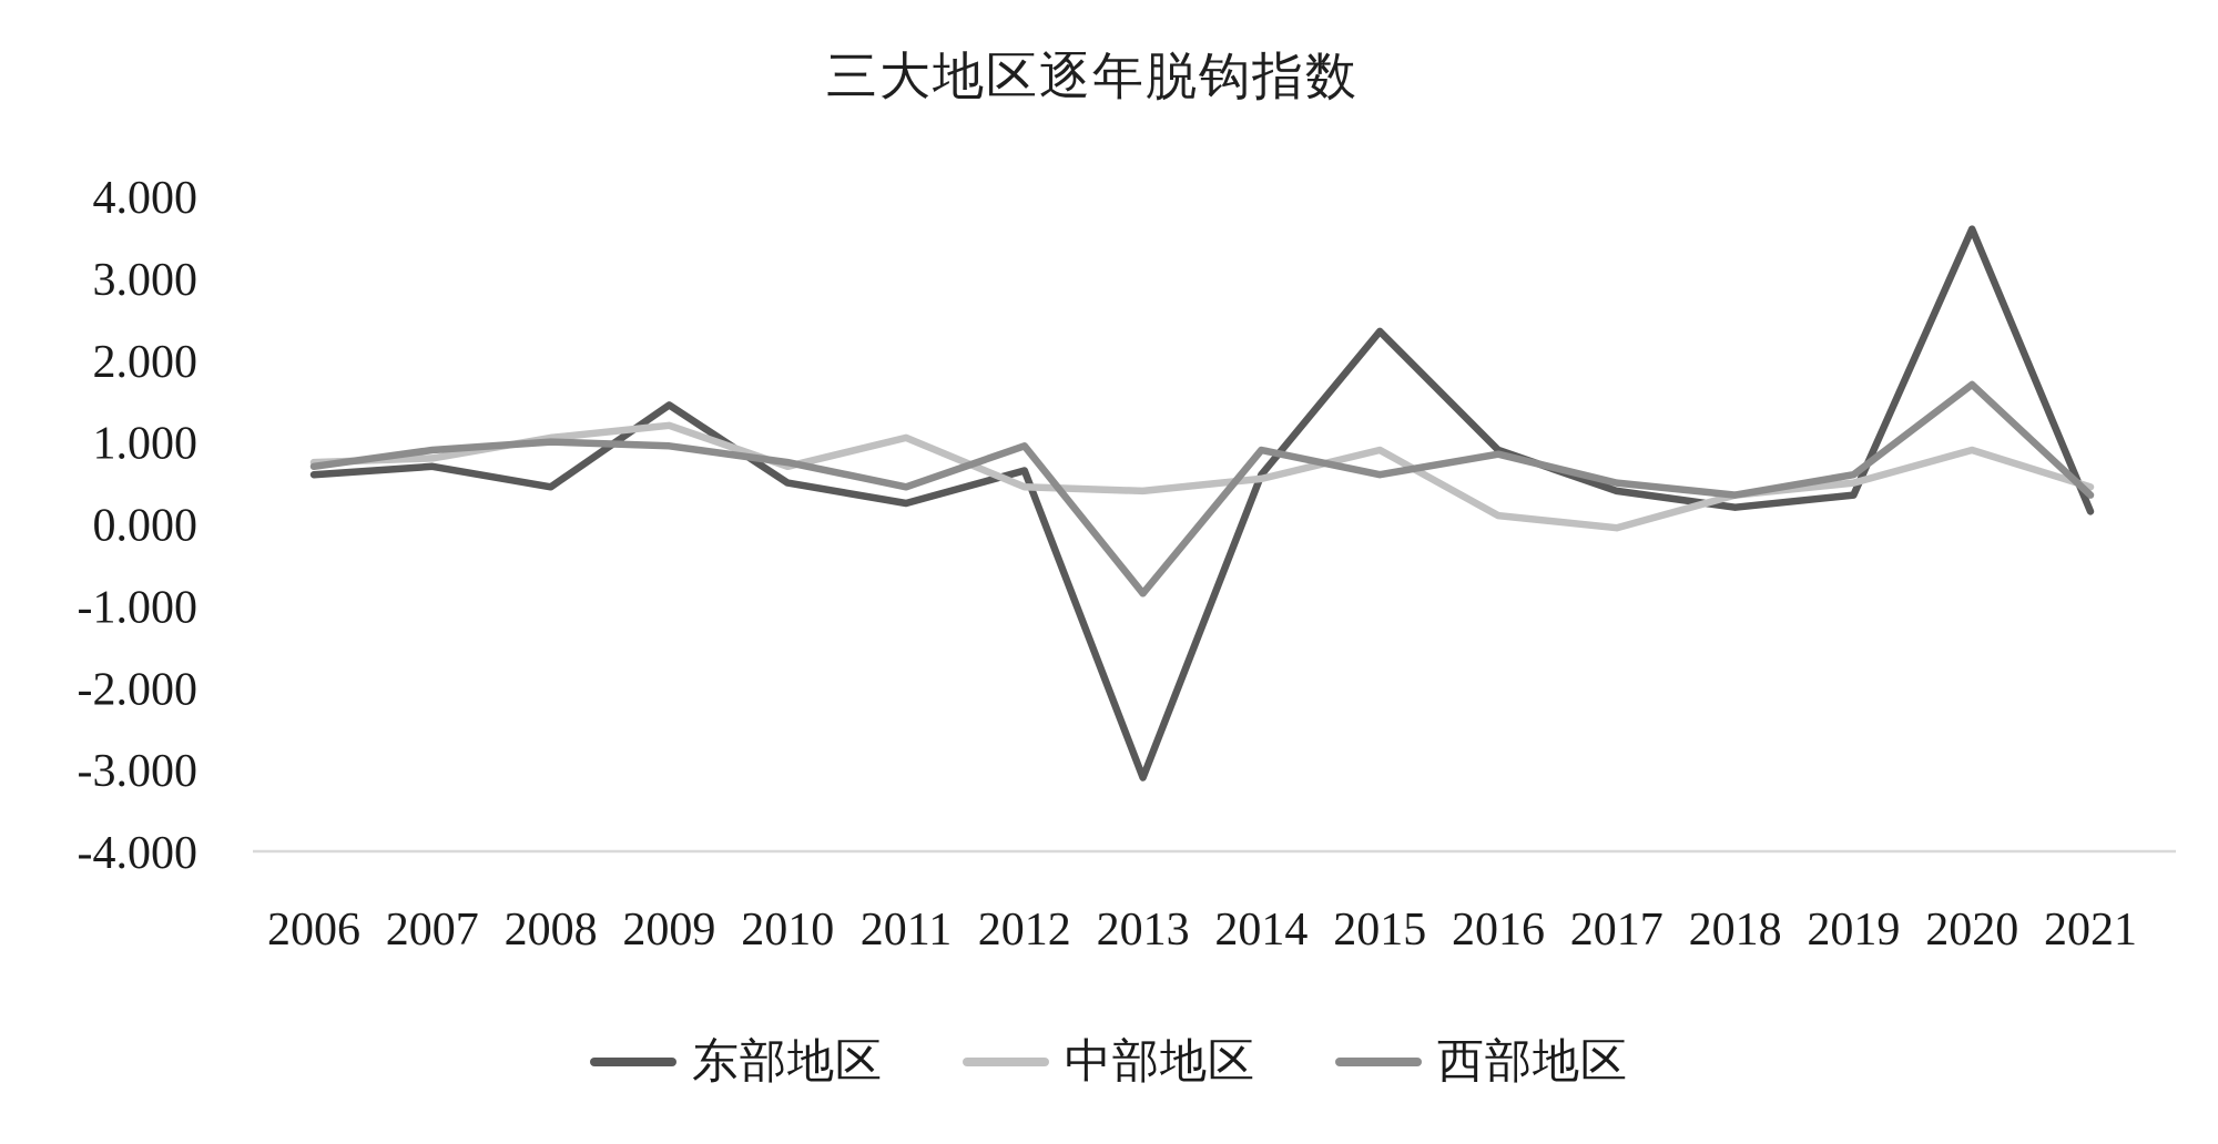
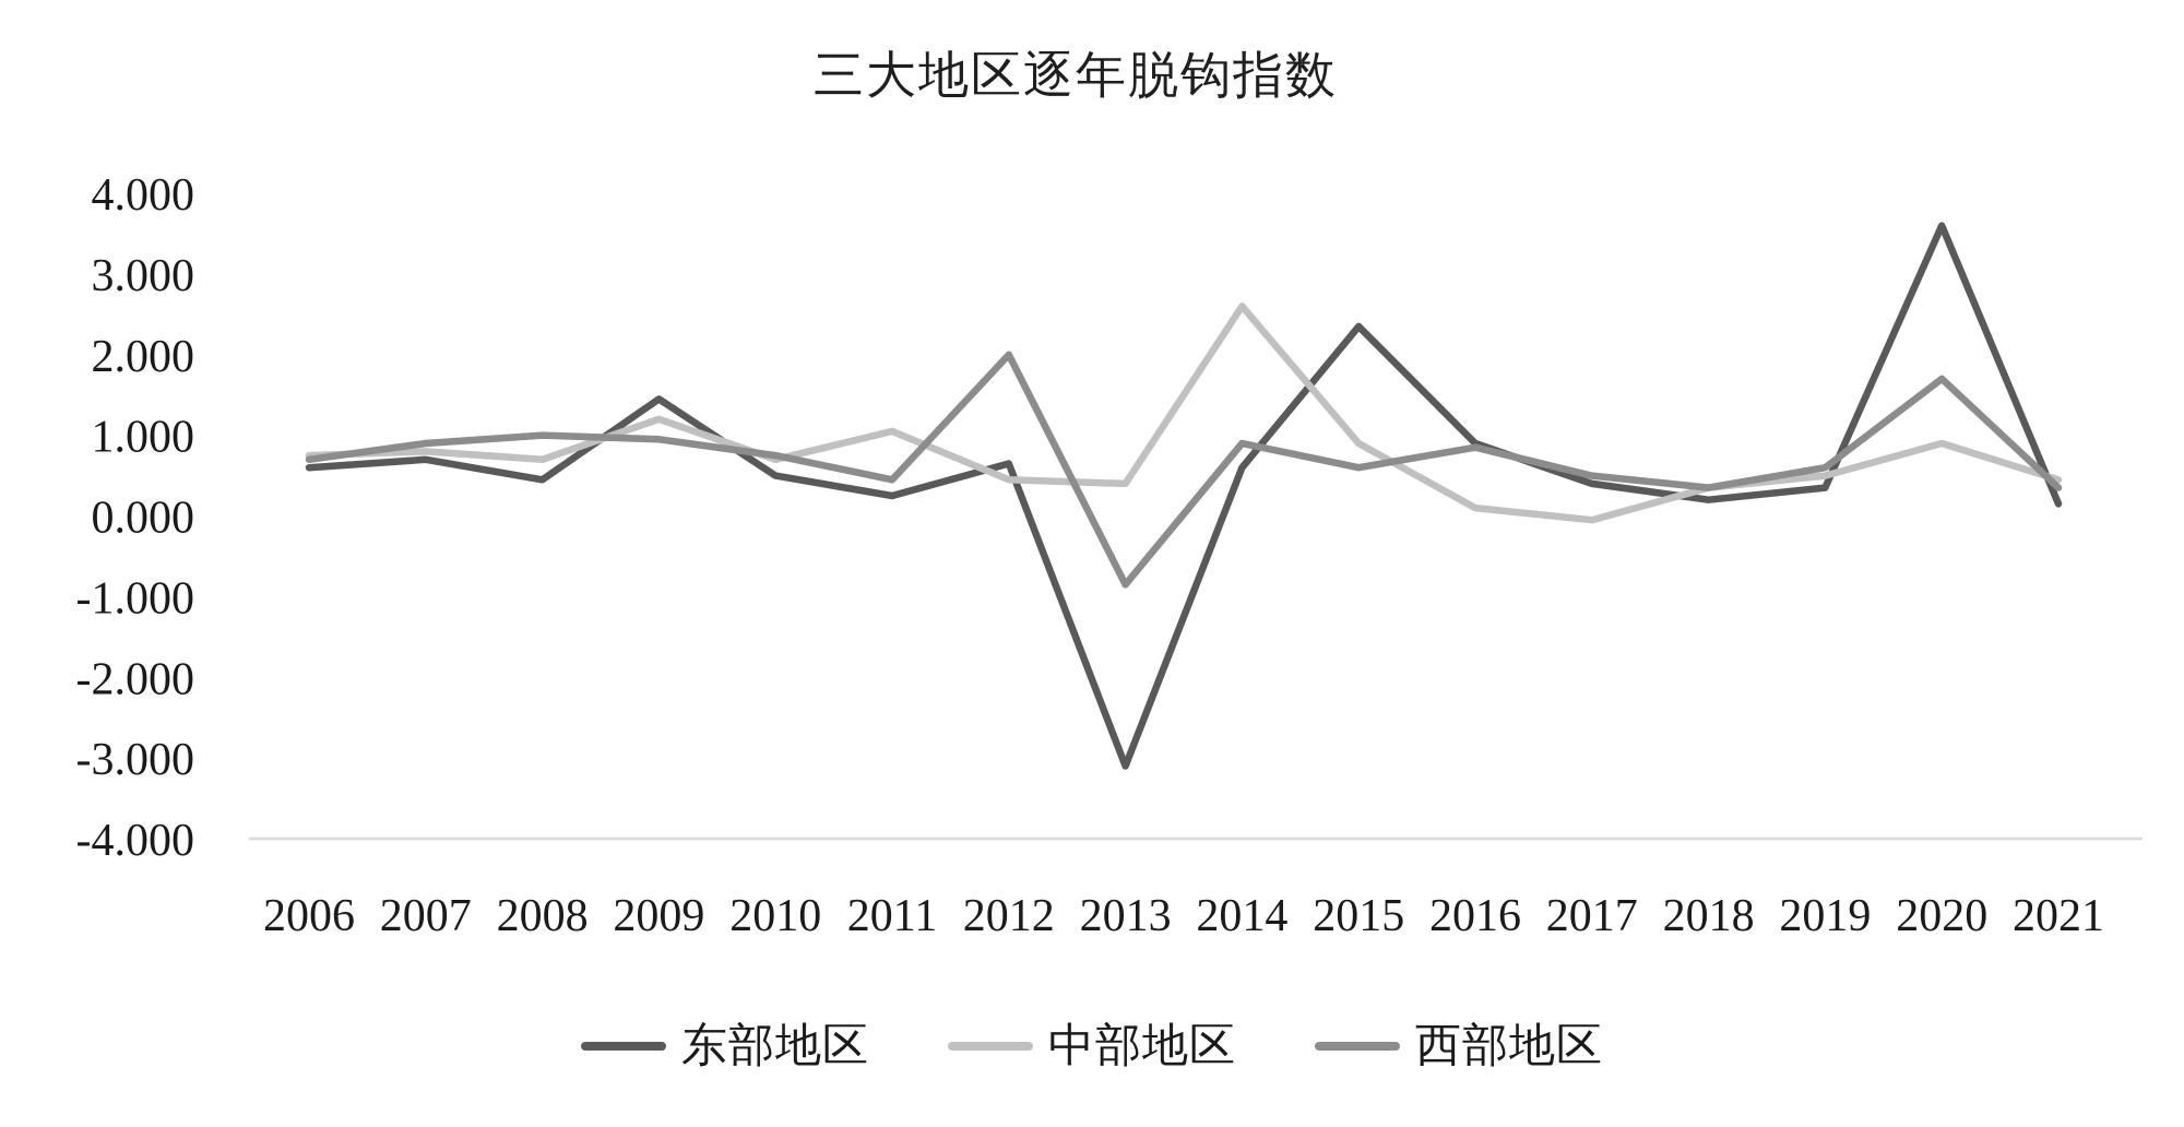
中部地区/2008: 1.1 -> 0.7
西部地区/2012: 0.9 -> 2.0
中部地区/2014: 0.6 -> 2.6
